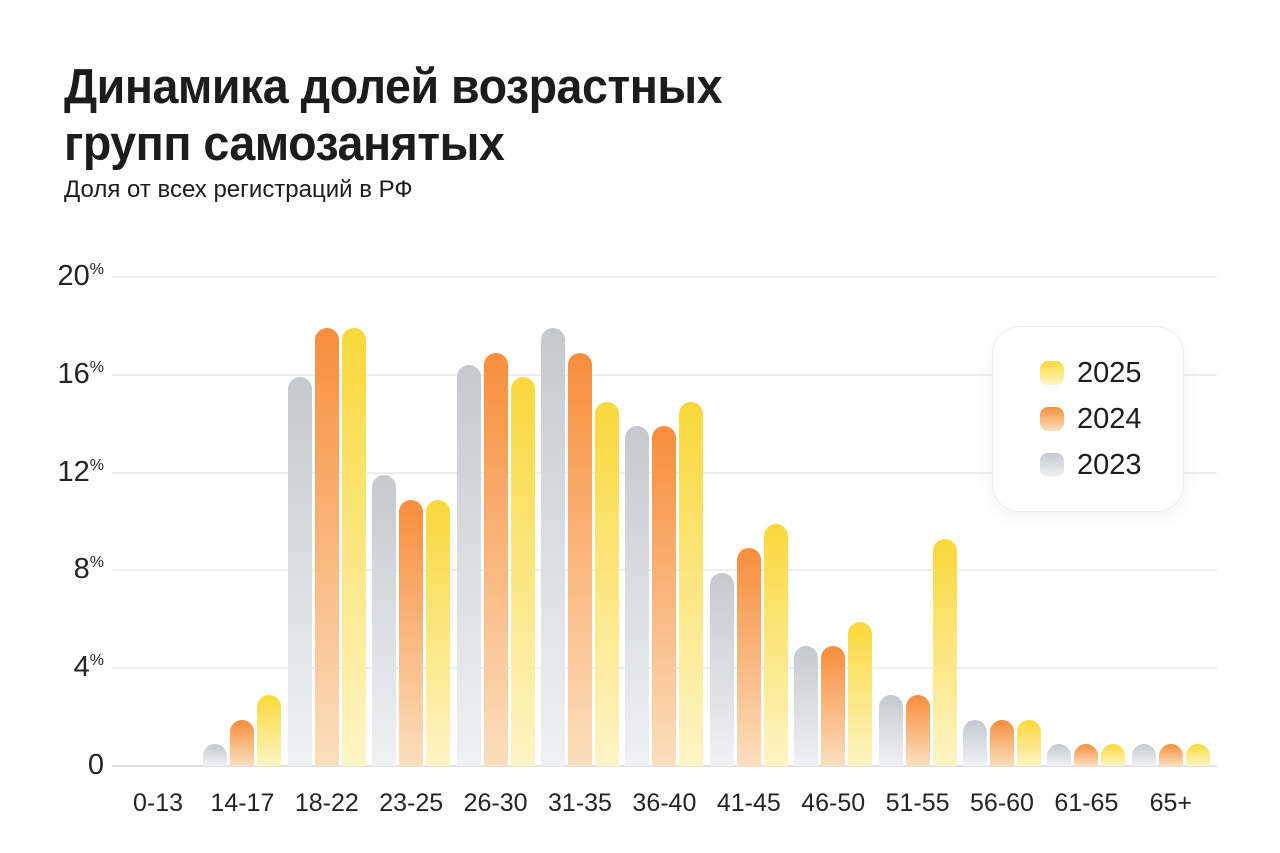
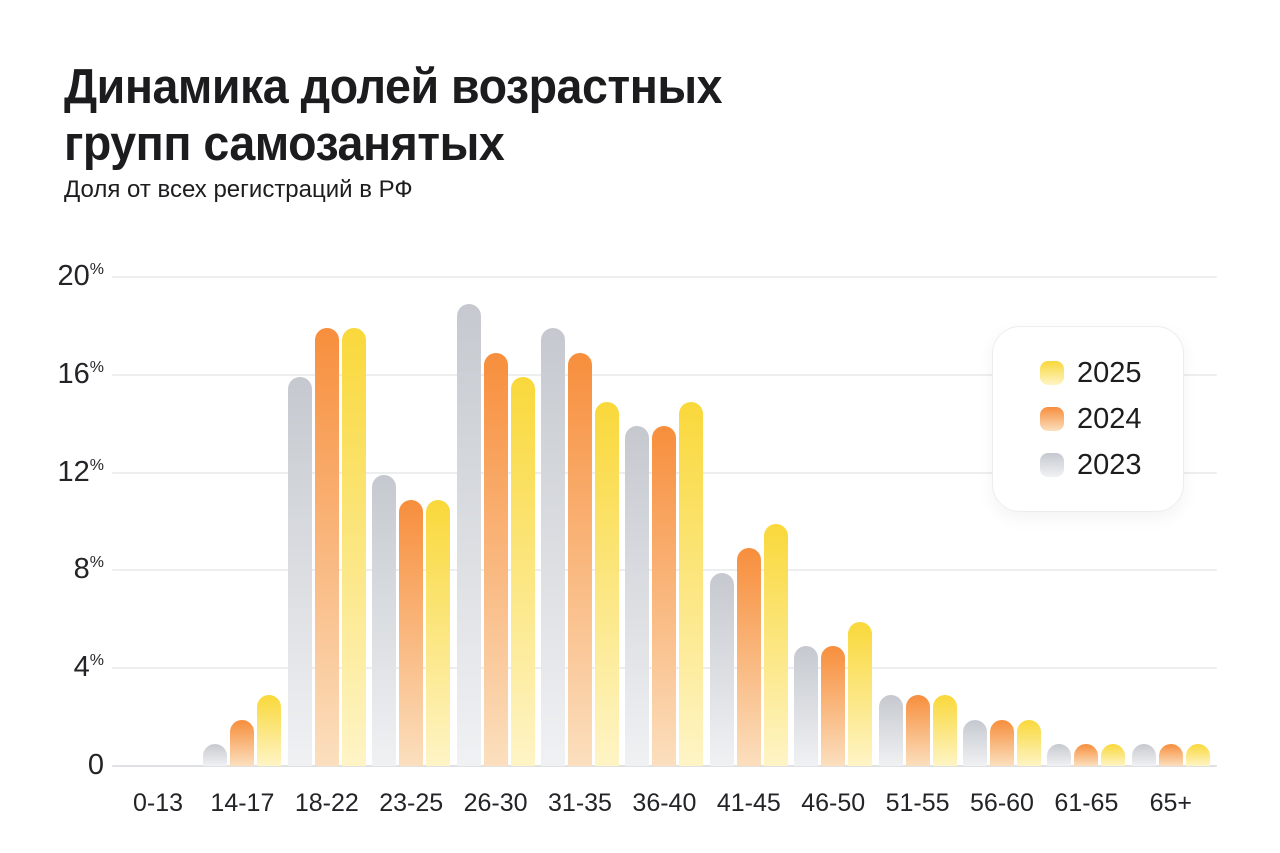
2023/26-30: 16.4 -> 18.9
2025/51-55: 9.3 -> 2.9
